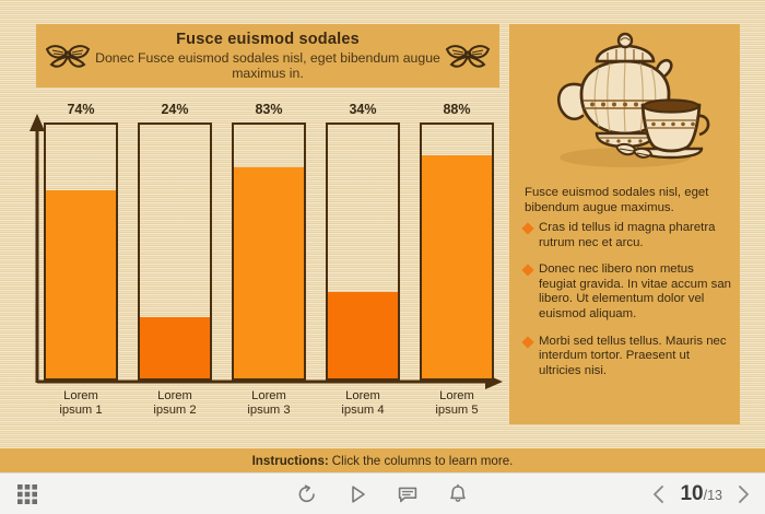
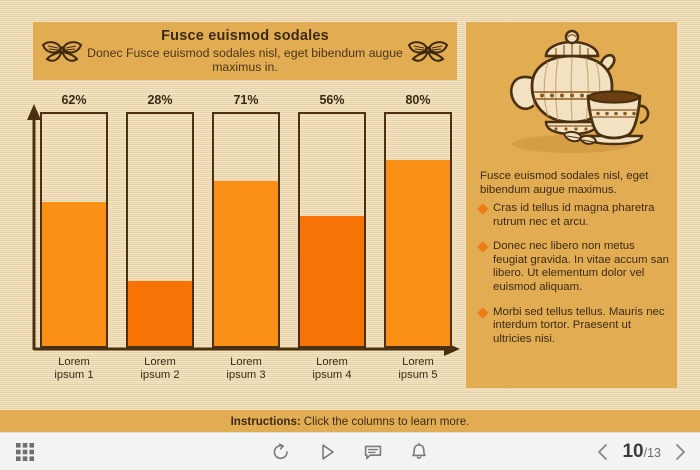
Lorem ipsum 1: 74% -> 62%
Lorem ipsum 2: 24% -> 28%
Lorem ipsum 3: 83% -> 71%
Lorem ipsum 4: 34% -> 56%
Lorem ipsum 5: 88% -> 80%
